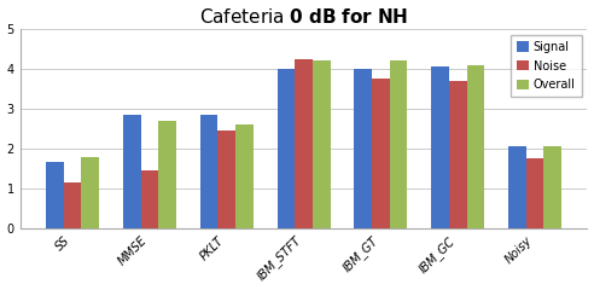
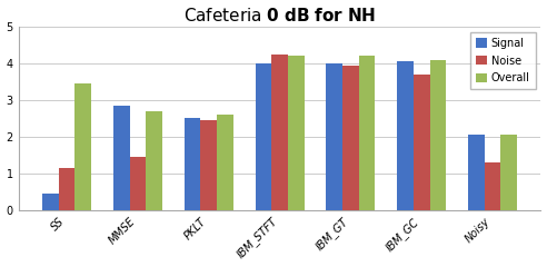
Signal/SS: 1.65 -> 0.45
Overall/SS: 1.80 -> 3.45
Signal/PKLT: 2.85 -> 2.50
Noise/IBM_GT: 3.75 -> 3.95
Noise/Noisy: 1.75 -> 1.30
